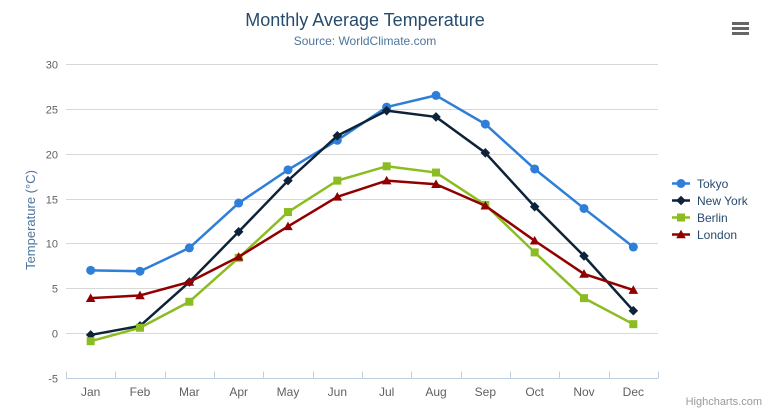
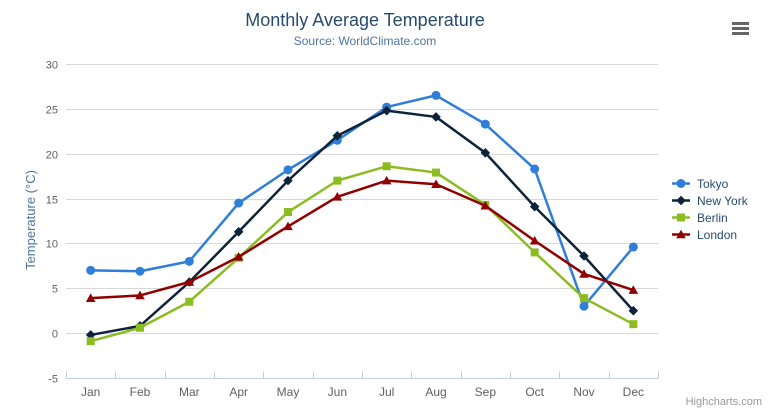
Tokyo/Mar: 10 -> 8
Tokyo/Nov: 14 -> 3
